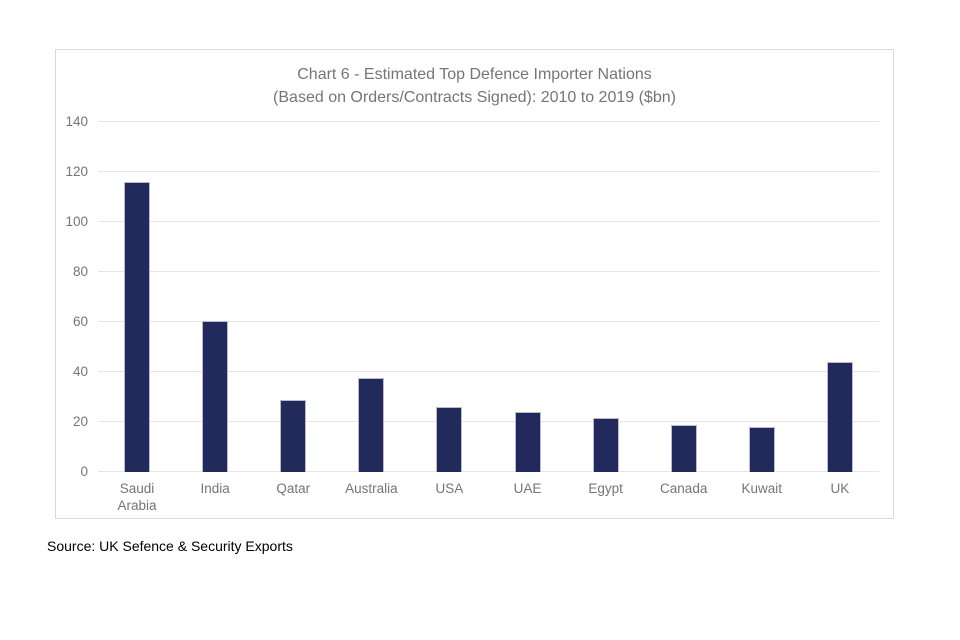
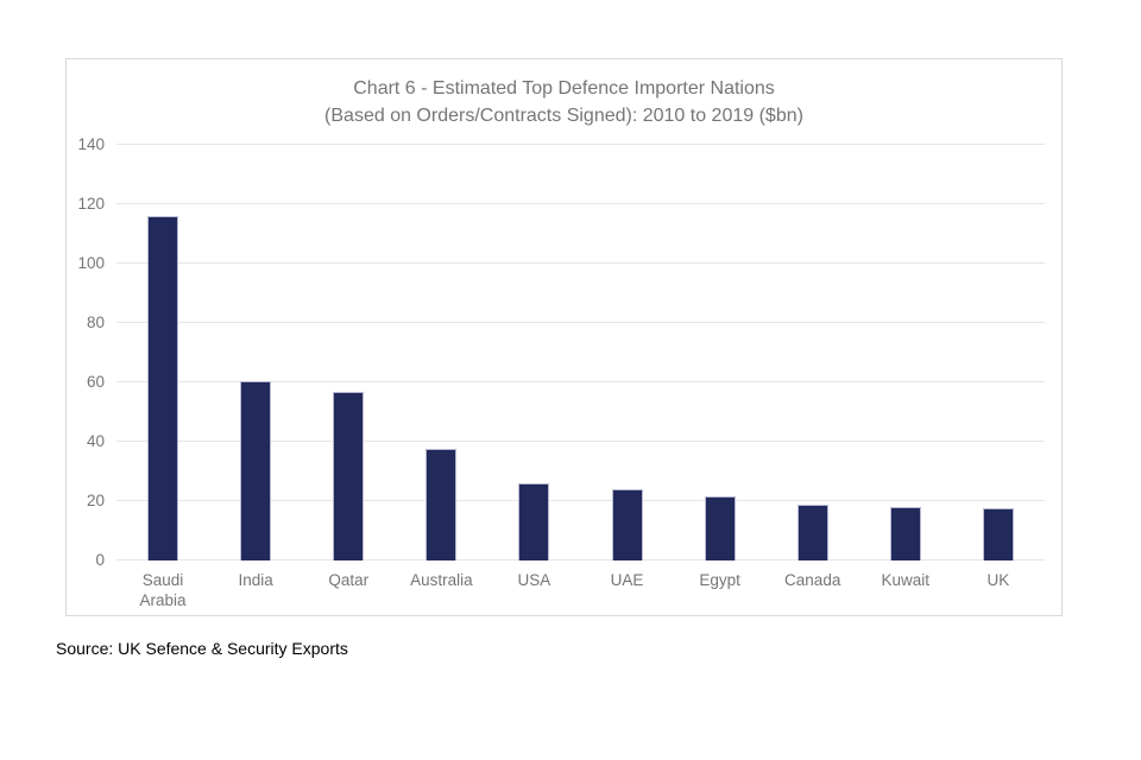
Qatar: 29 -> 57
UK: 44 -> 18
